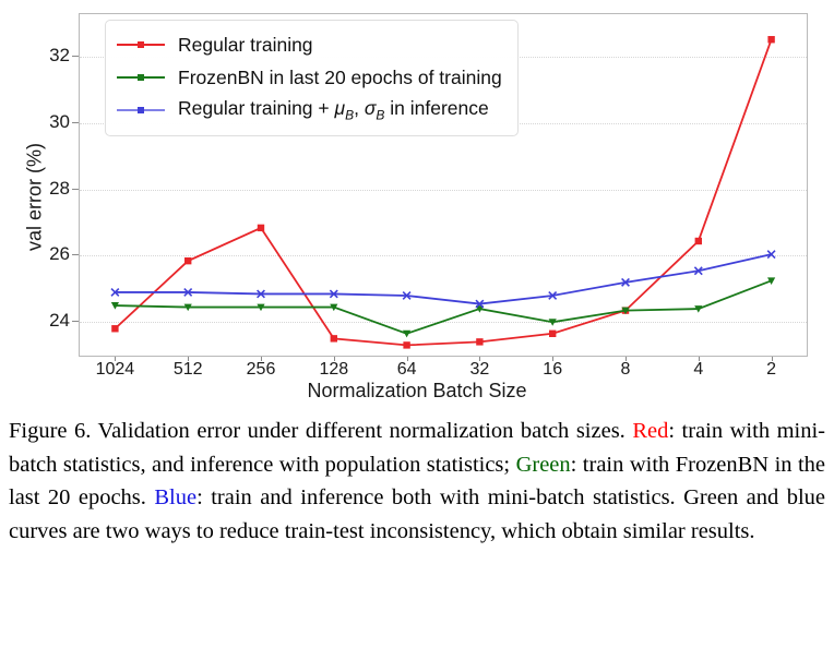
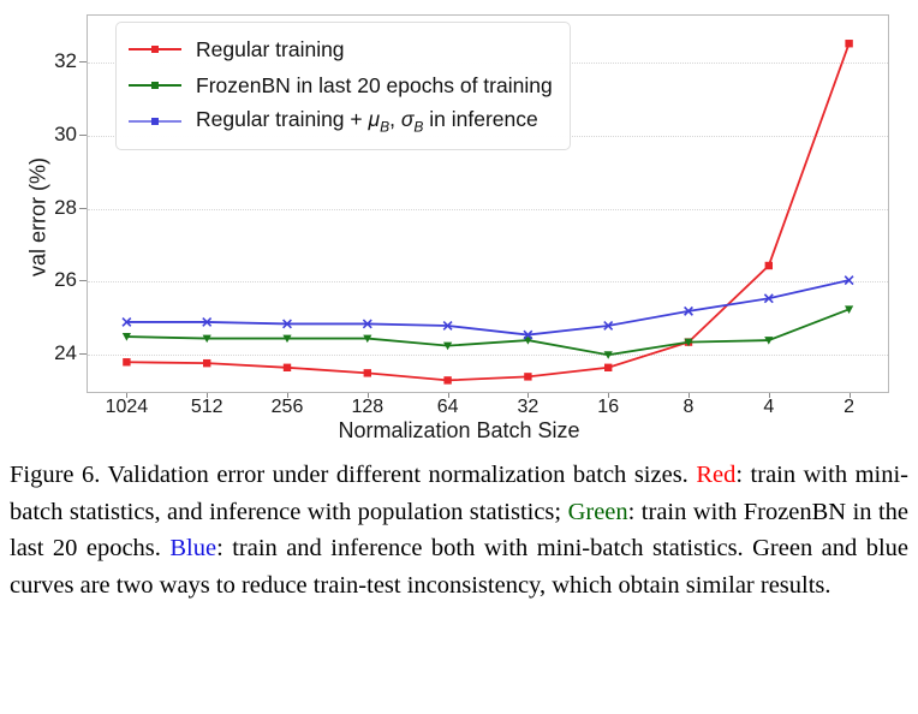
Regular training/512: 25.8 -> 23.7
Regular training/256: 26.8 -> 23.6
FrozenBN in last 20 epochs of training/64: 23.6 -> 24.2
